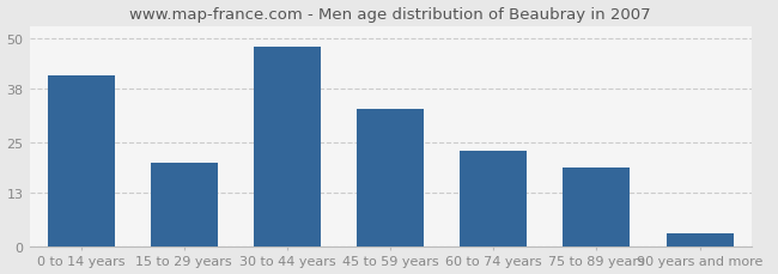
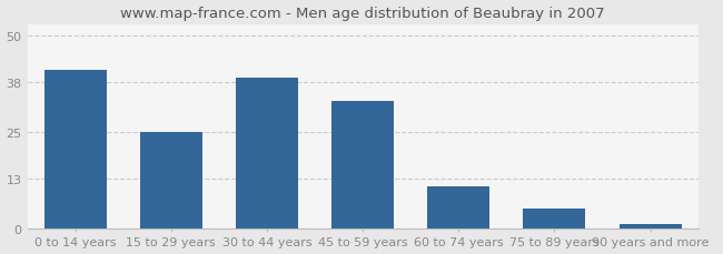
15 to 29 years: 20 -> 25
30 to 44 years: 48 -> 39
60 to 74 years: 23 -> 11
75 to 89 years: 19 -> 5
90 years and more: 3 -> 1
